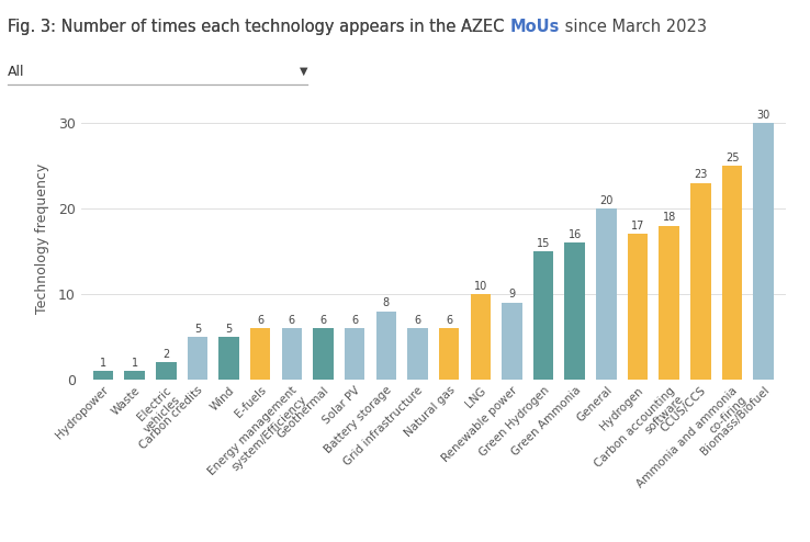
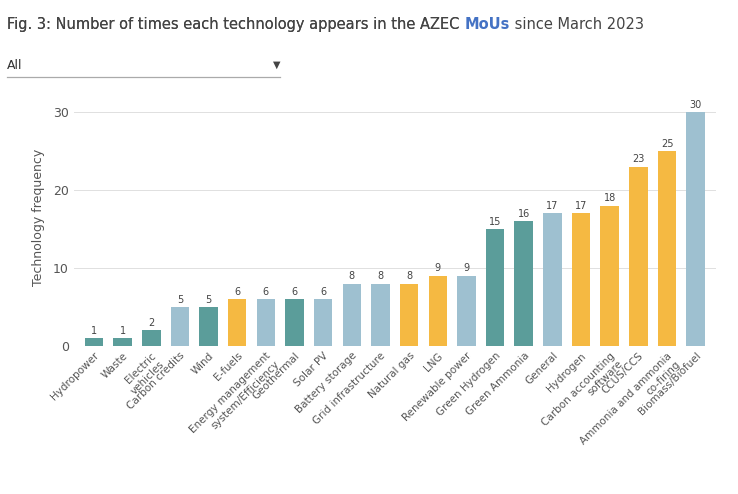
Grid infrastructure: 6 -> 8
Natural gas: 6 -> 8
LNG: 10 -> 9
General: 20 -> 17
